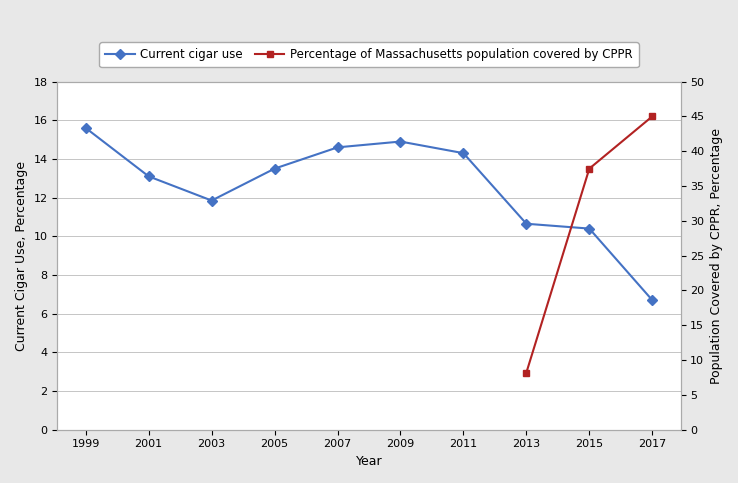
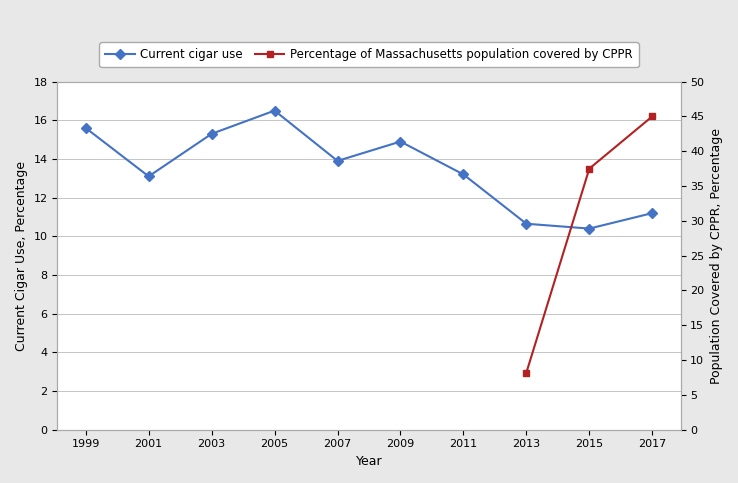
Current cigar use/2003: 11.8 -> 15.3
Current cigar use/2005: 13.5 -> 16.5
Current cigar use/2007: 14.6 -> 13.9
Current cigar use/2011: 14.3 -> 13.2
Current cigar use/2017: 6.7 -> 11.2
